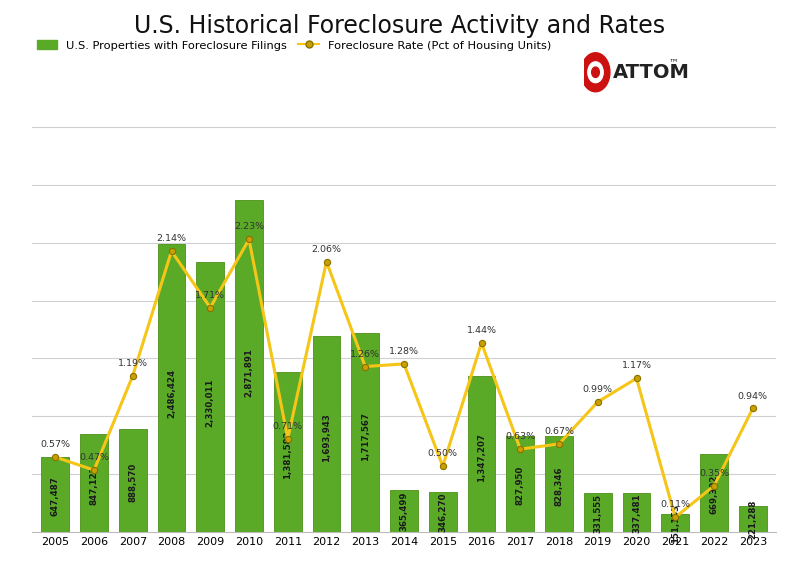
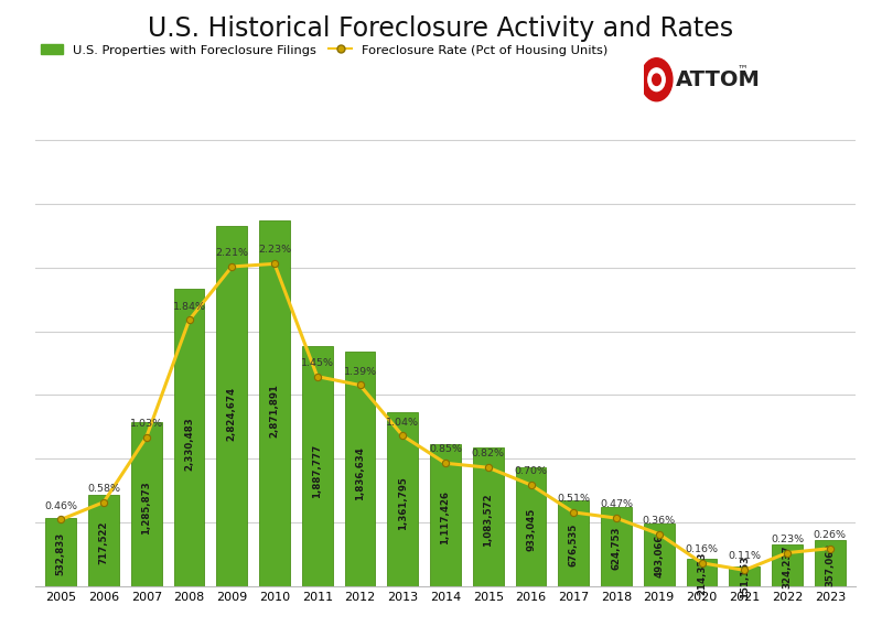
U.S. Properties with Foreclosure Filings/2005: 647,487 -> 532,833
Foreclosure Rate (Pct of Housing Units)/2005: 0.57% -> 0.46%
U.S. Properties with Foreclosure Filings/2006: 847,123 -> 717,522
Foreclosure Rate (Pct of Housing Units)/2006: 0.47% -> 0.58%
U.S. Properties with Foreclosure Filings/2007: 888,570 -> 1,285,873
Foreclosure Rate (Pct of Housing Units)/2007: 1.19% -> 1.03%
U.S. Properties with Foreclosure Filings/2008: 2,486,424 -> 2,330,483
Foreclosure Rate (Pct of Housing Units)/2008: 2.14% -> 1.84%
U.S. Properties with Foreclosure Filings/2009: 2,330,011 -> 2,824,674
Foreclosure Rate (Pct of Housing Units)/2009: 1.71% -> 2.21%
U.S. Properties with Foreclosure Filings/2011: 1,381,582 -> 1,887,777
Foreclosure Rate (Pct of Housing Units)/2011: 0.71% -> 1.45%
U.S. Properties with Foreclosure Filings/2012: 1,693,943 -> 1,836,634
Foreclosure Rate (Pct of Housing Units)/2012: 2.06% -> 1.39%
U.S. Properties with Foreclosure Filings/2013: 1,717,567 -> 1,361,795
Foreclosure Rate (Pct of Housing Units)/2013: 1.26% -> 1.04%
U.S. Properties with Foreclosure Filings/2014: 365,499 -> 1,117,426
Foreclosure Rate (Pct of Housing Units)/2014: 1.28% -> 0.85%
U.S. Properties with Foreclosure Filings/2015: 346,270 -> 1,083,572
Foreclosure Rate (Pct of Housing Units)/2015: 0.50% -> 0.82%
U.S. Properties with Foreclosure Filings/2016: 1,347,207 -> 933,045
Foreclosure Rate (Pct of Housing Units)/2016: 1.44% -> 0.70%
U.S. Properties with Foreclosure Filings/2017: 827,950 -> 676,535
Foreclosure Rate (Pct of Housing Units)/2017: 0.63% -> 0.51%
U.S. Properties with Foreclosure Filings/2018: 828,346 -> 624,753
Foreclosure Rate (Pct of Housing Units)/2018: 0.67% -> 0.47%
U.S. Properties with Foreclosure Filings/2019: 331,555 -> 493,066
Foreclosure Rate (Pct of Housing Units)/2019: 0.99% -> 0.36%
U.S. Properties with Foreclosure Filings/2020: 337,481 -> 214,323
Foreclosure Rate (Pct of Housing Units)/2020: 1.17% -> 0.16%
U.S. Properties with Foreclosure Filings/2022: 669,392 -> 324,237
Foreclosure Rate (Pct of Housing Units)/2022: 0.35% -> 0.23%
U.S. Properties with Foreclosure Filings/2023: 221,288 -> 357,062
Foreclosure Rate (Pct of Housing Units)/2023: 0.94% -> 0.26%
